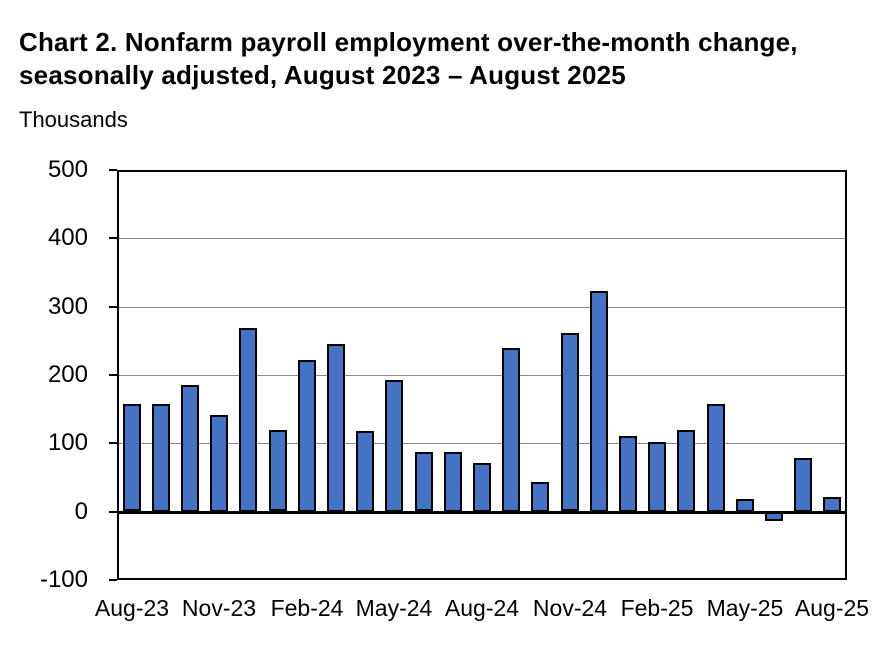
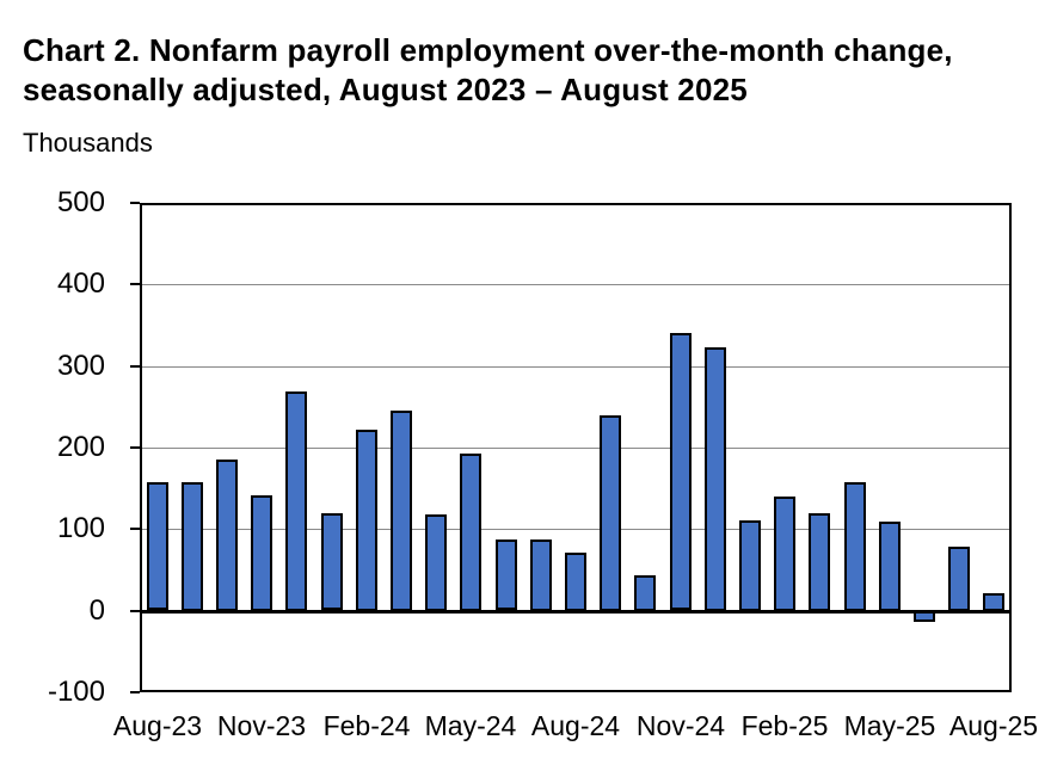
Nov-24: 260 -> 340
Feb-25: 100 -> 140
May-25: 20 -> 110
